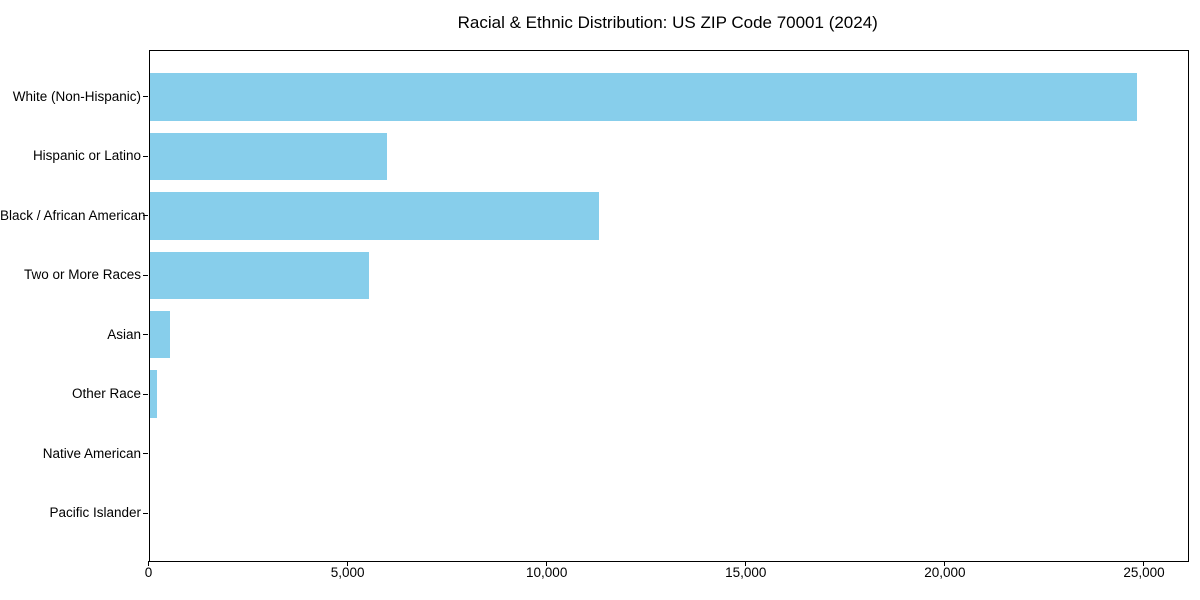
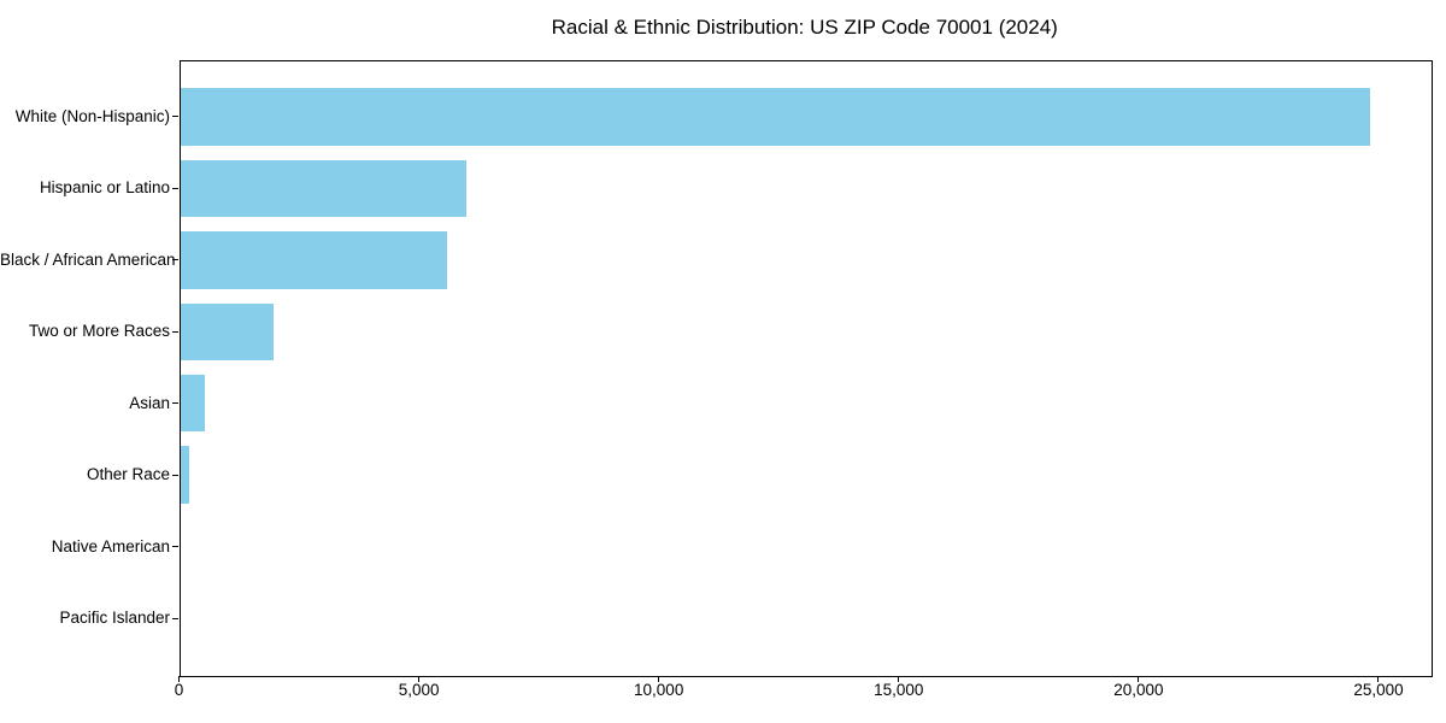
Black / African American: 11300 -> 5600
Two or More Races: 5500 -> 2000
